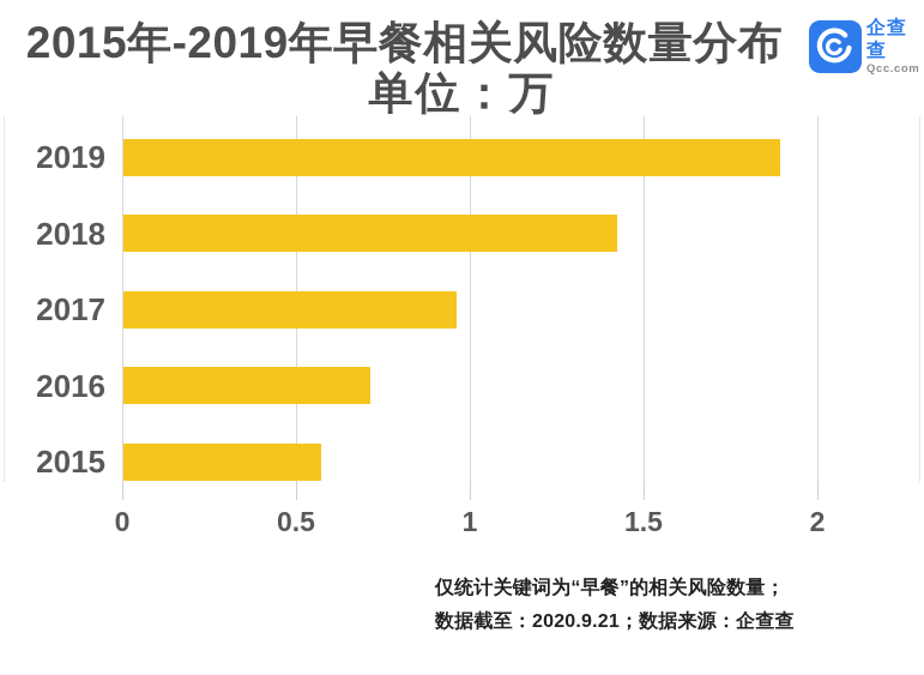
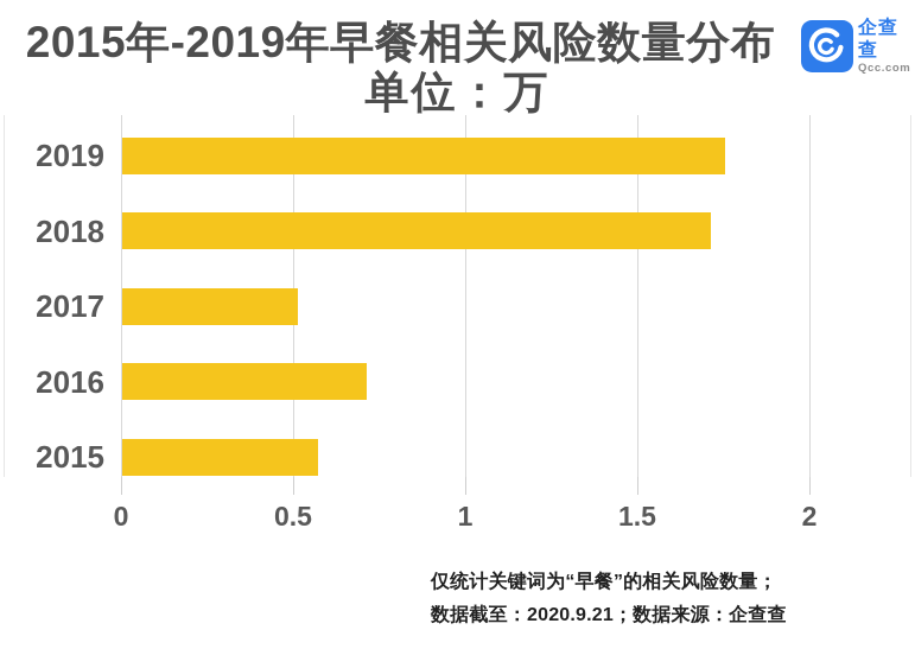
2019: 1.89 -> 1.75
2018: 1.42 -> 1.71
2017: 0.96 -> 0.51
